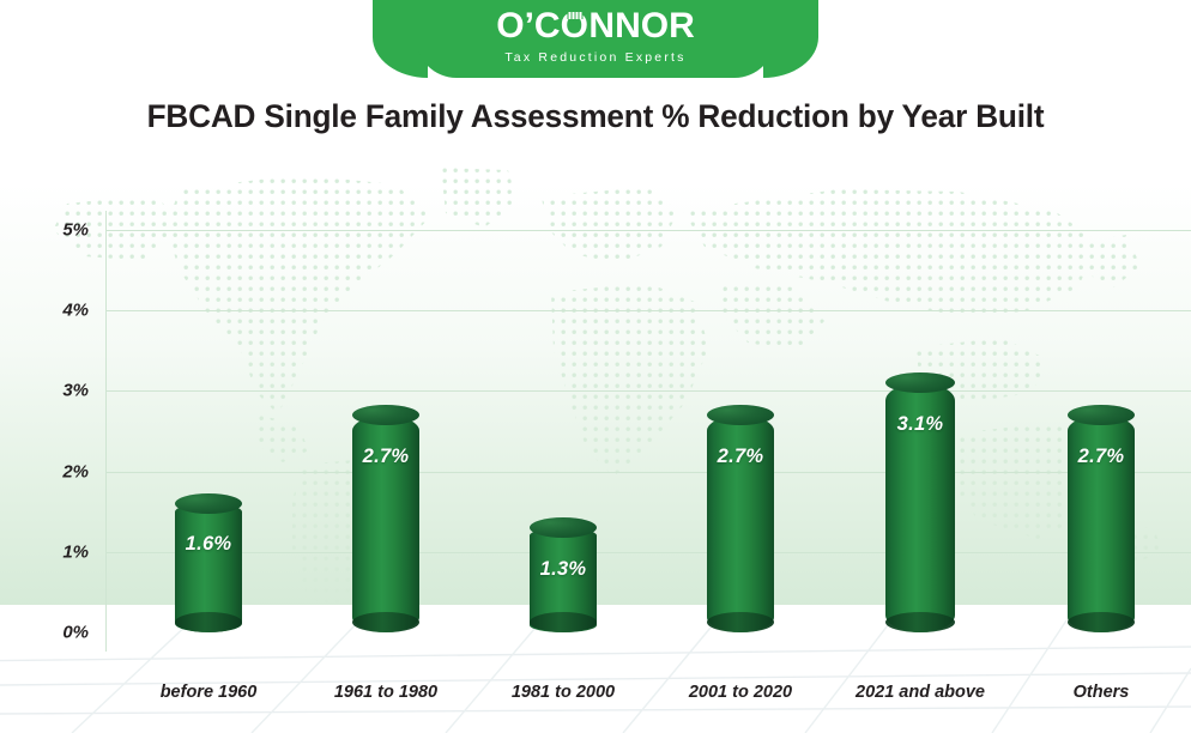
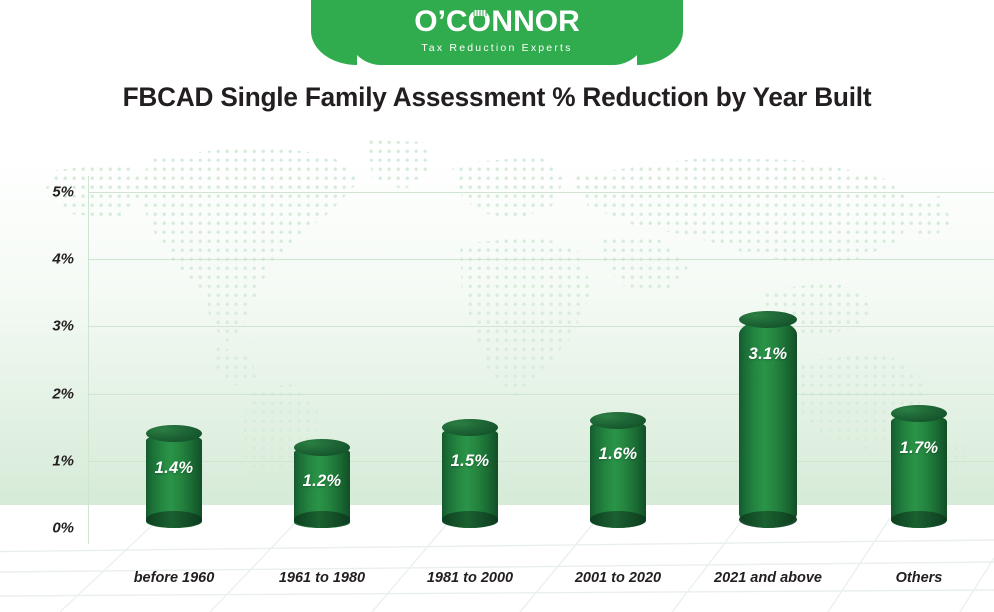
before 1960: 1.6% -> 1.4%
1961 to 1980: 2.7% -> 1.2%
1981 to 2000: 1.3% -> 1.5%
2001 to 2020: 2.7% -> 1.6%
Others: 2.7% -> 1.7%
